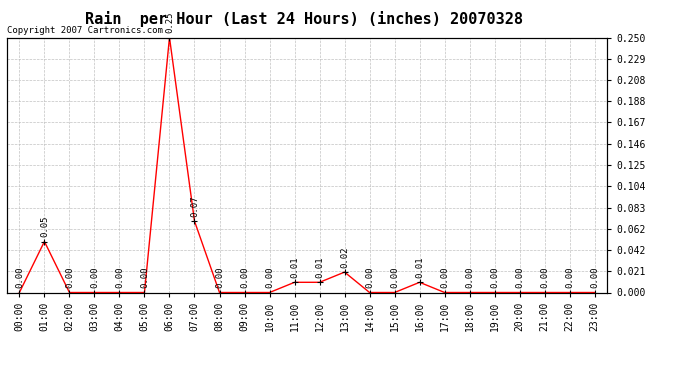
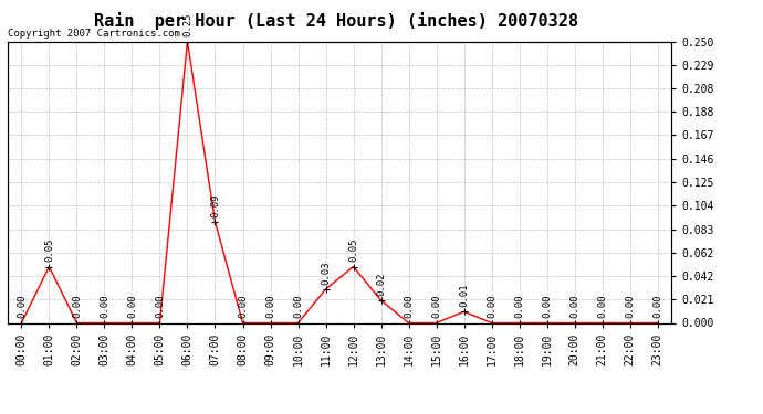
07:00: 0.07 -> 0.09
11:00: 0.01 -> 0.03
12:00: 0.01 -> 0.05
